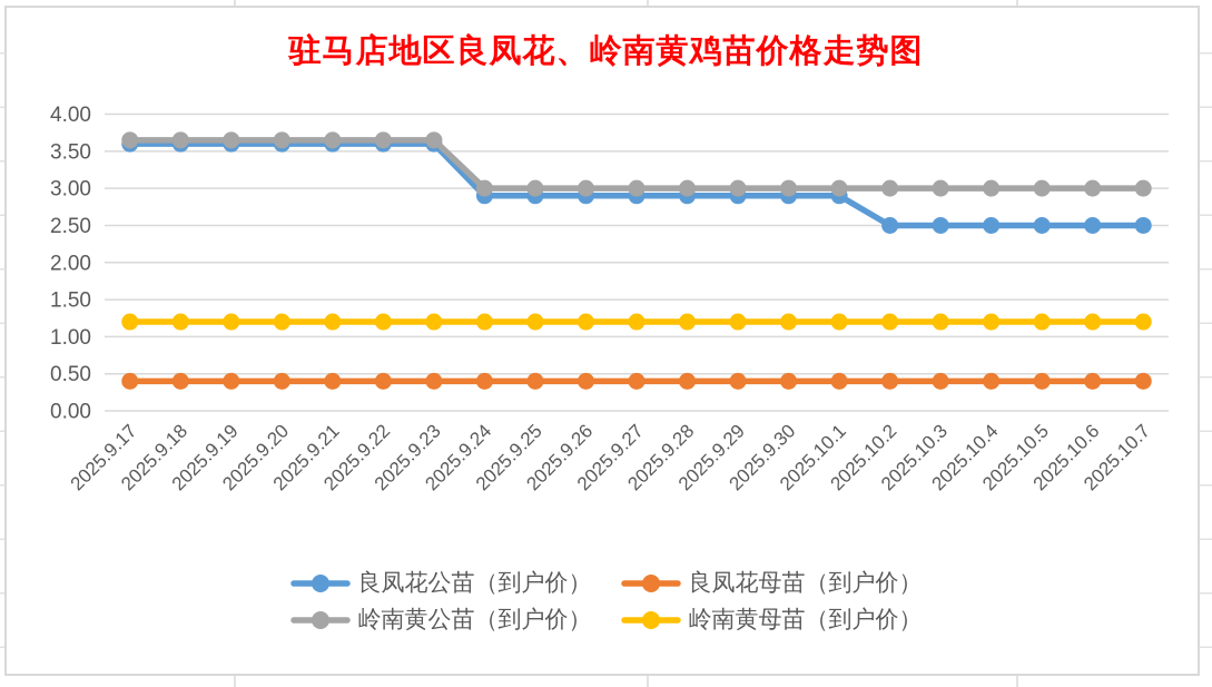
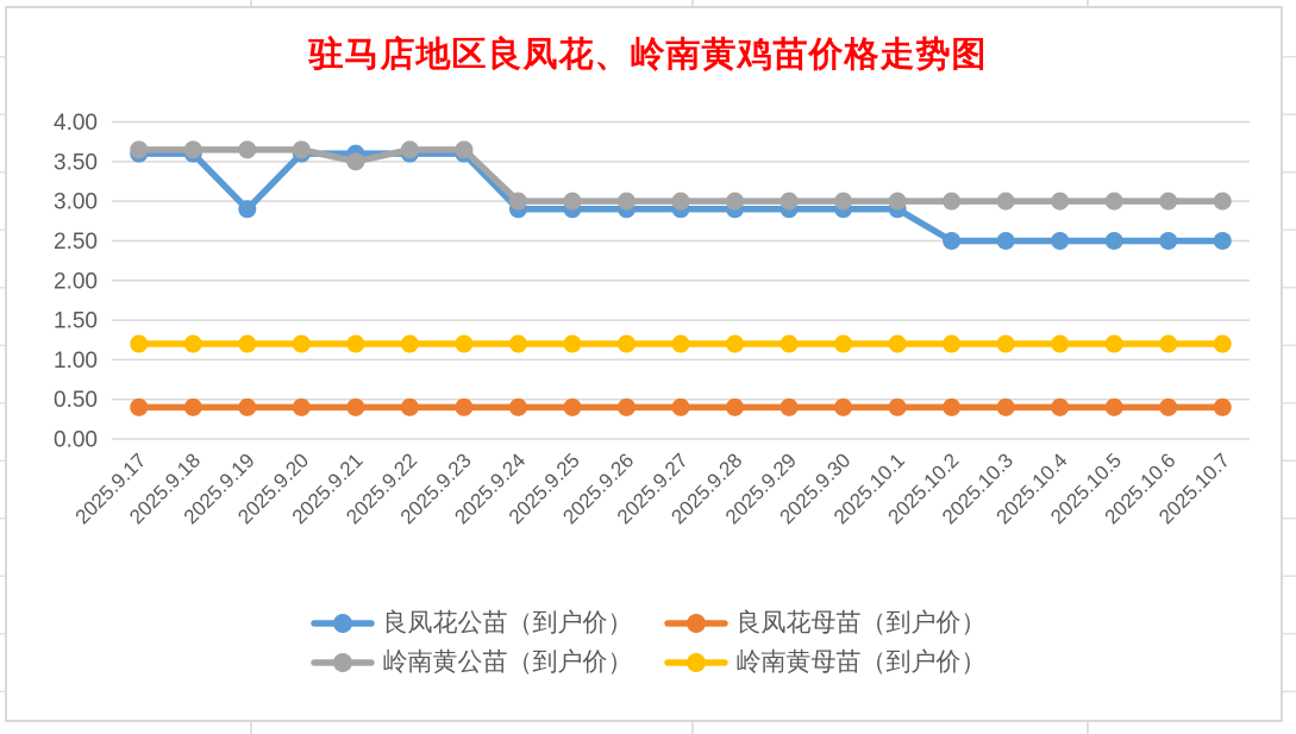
良凤花公苗（到户价）/2025.9.19: 3.6 -> 2.9
岭南黄公苗（到户价）/2025.9.21: 3.6 -> 3.5
